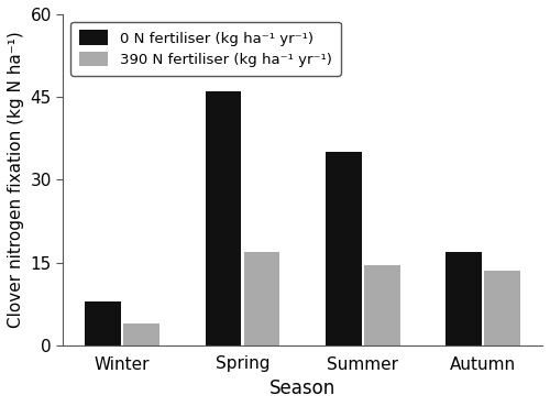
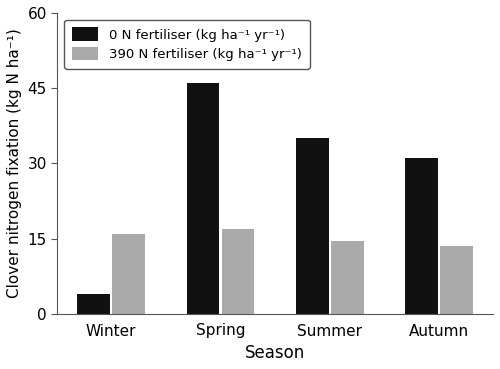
0 N fertiliser (kg ha⁻¹ yr⁻¹)/Winter: 8 -> 4
390 N fertiliser (kg ha⁻¹ yr⁻¹)/Winter: 4.0 -> 16.0
0 N fertiliser (kg ha⁻¹ yr⁻¹)/Autumn: 17 -> 31
